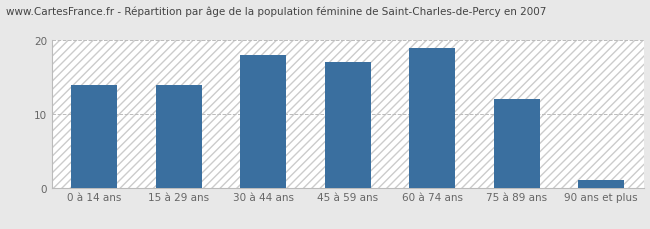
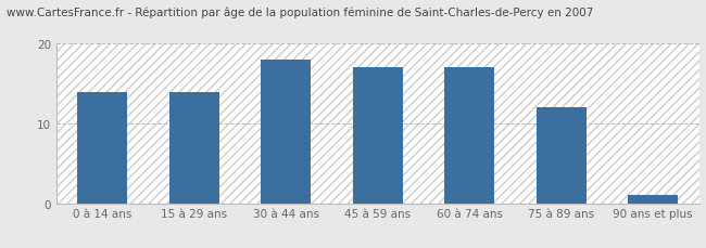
60 à 74 ans: 19 -> 17
